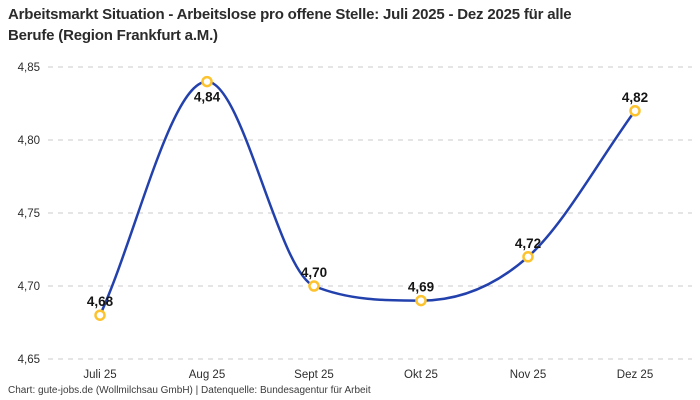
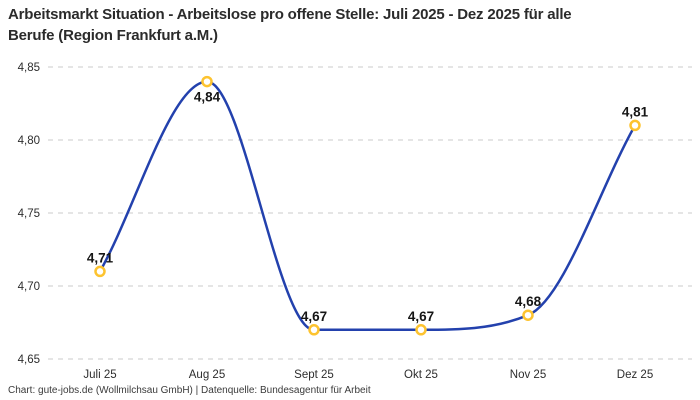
Juli 25: 4,68 -> 4,71
Sept 25: 4,70 -> 4,67
Okt 25: 4,69 -> 4,67
Nov 25: 4,72 -> 4,68
Dez 25: 4,82 -> 4,81
